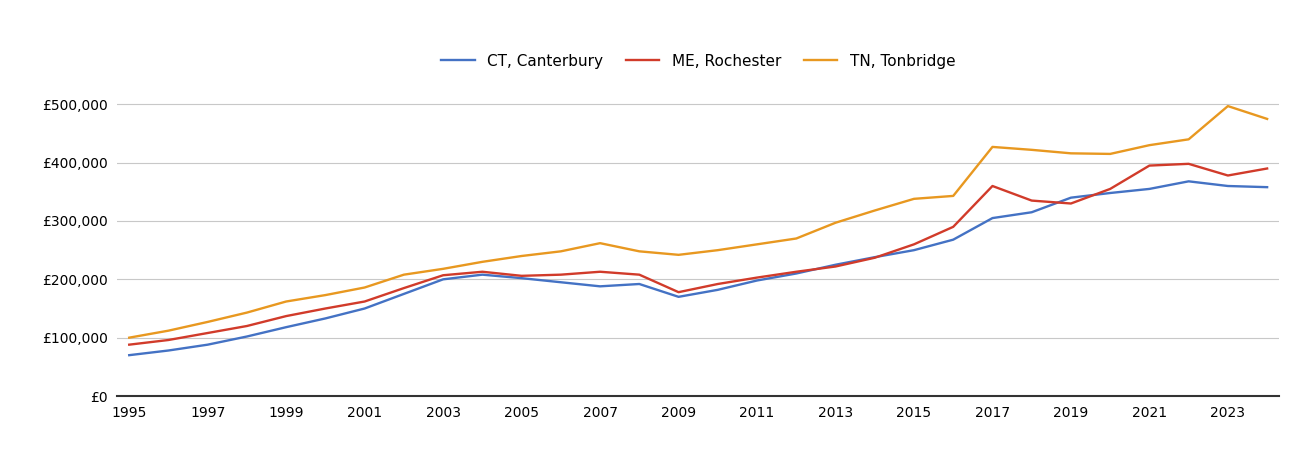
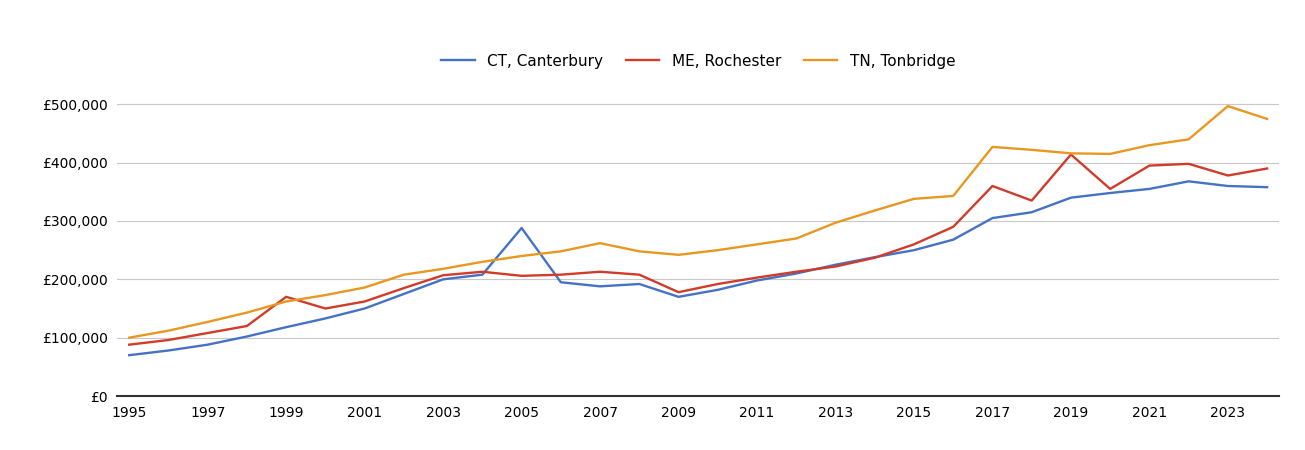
ME, Rochester/1999: £137,000 -> £170,000
CT, Canterbury/2005: £202,000 -> £288,000
ME, Rochester/2019: £330,000 -> £414,000
